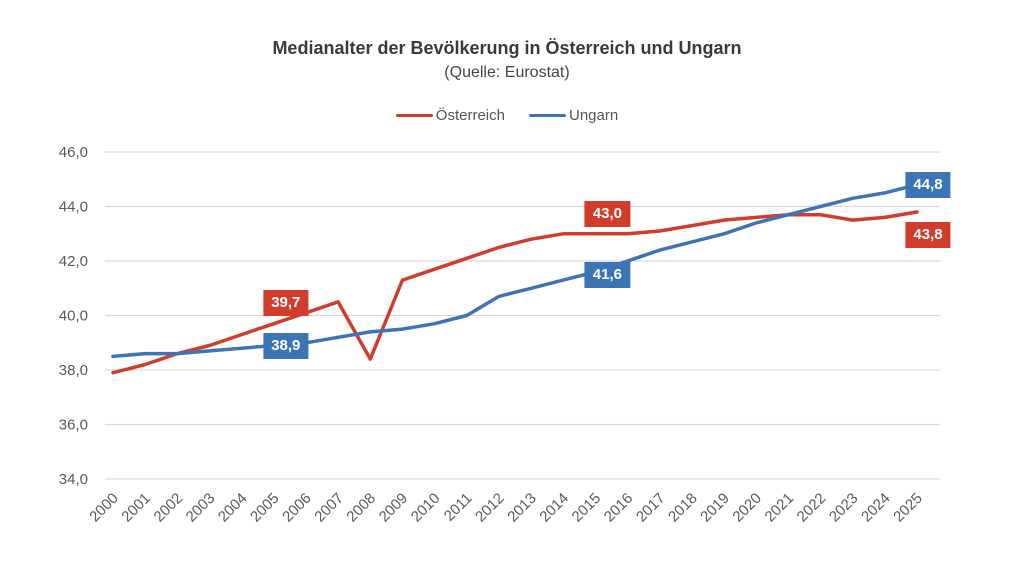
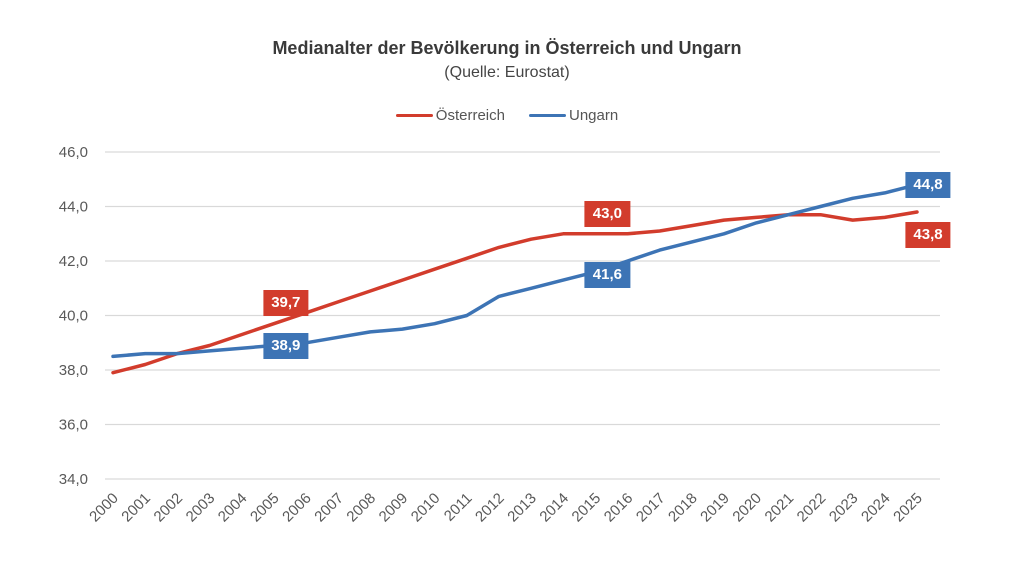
Österreich/2008: 38,4 -> 40,9
